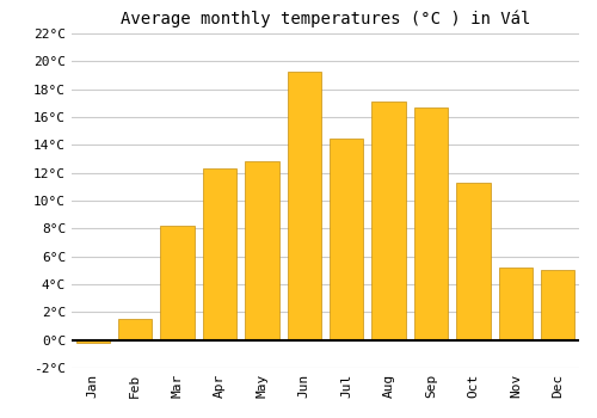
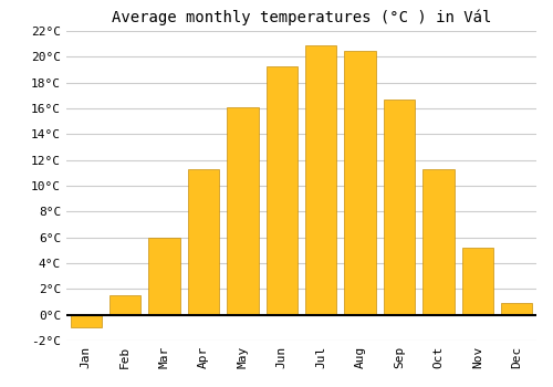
Jan: -0.2°C -> -1.0°C
Mar: 8.2°C -> 6.0°C
Apr: 12.3°C -> 11.3°C
May: 12.8°C -> 16.1°C
Jul: 14.5°C -> 20.9°C
Aug: 17.1°C -> 20.5°C
Dec: 5.0°C -> 0.9°C
